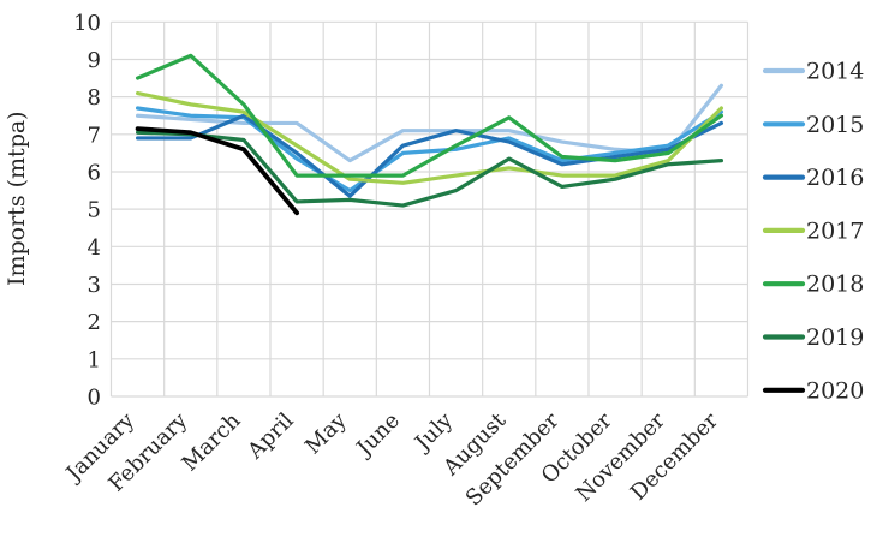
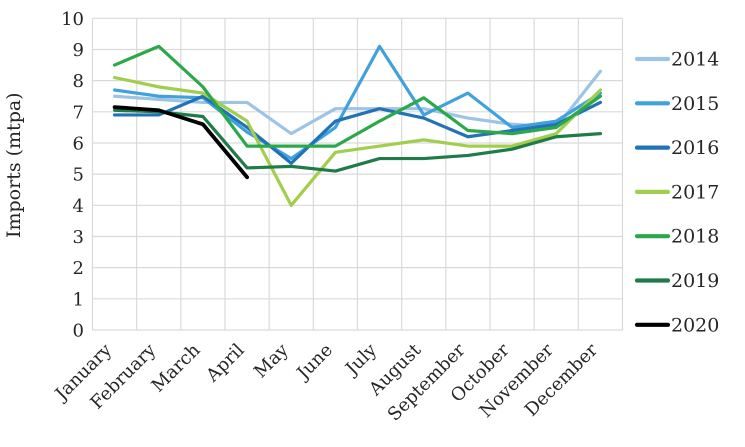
2017/May: 5.8 -> 4.0
2015/July: 6.6 -> 9.1
2019/August: 6.3 -> 5.5
2015/September: 6.3 -> 7.6
